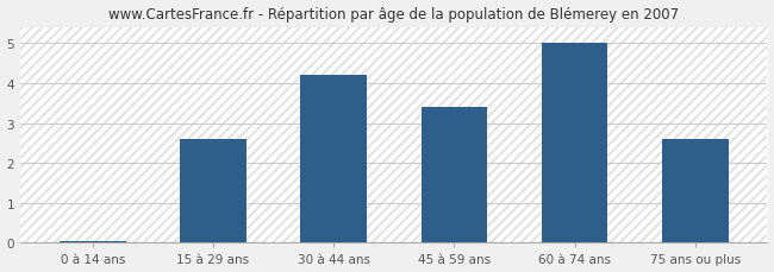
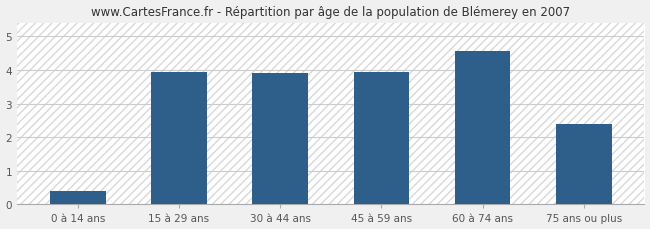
0 à 14 ans: 0.05 -> 0.40
15 à 29 ans: 2.60 -> 3.95
30 à 44 ans: 4.20 -> 3.90
45 à 59 ans: 3.40 -> 3.95
60 à 74 ans: 5.00 -> 4.55
75 ans ou plus: 2.60 -> 2.40
